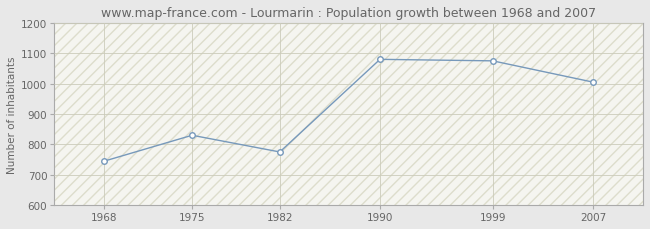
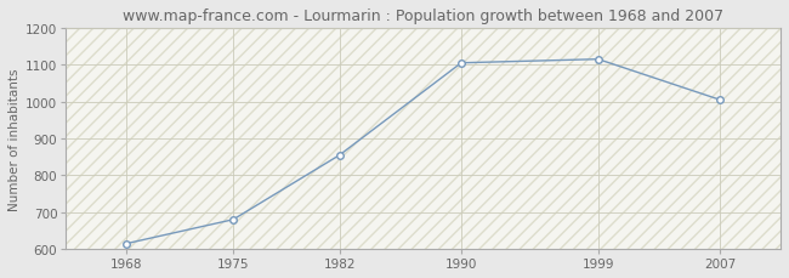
1968: 745 -> 615
1975: 830 -> 680
1982: 775 -> 855
1990: 1080 -> 1105
1999: 1075 -> 1115
